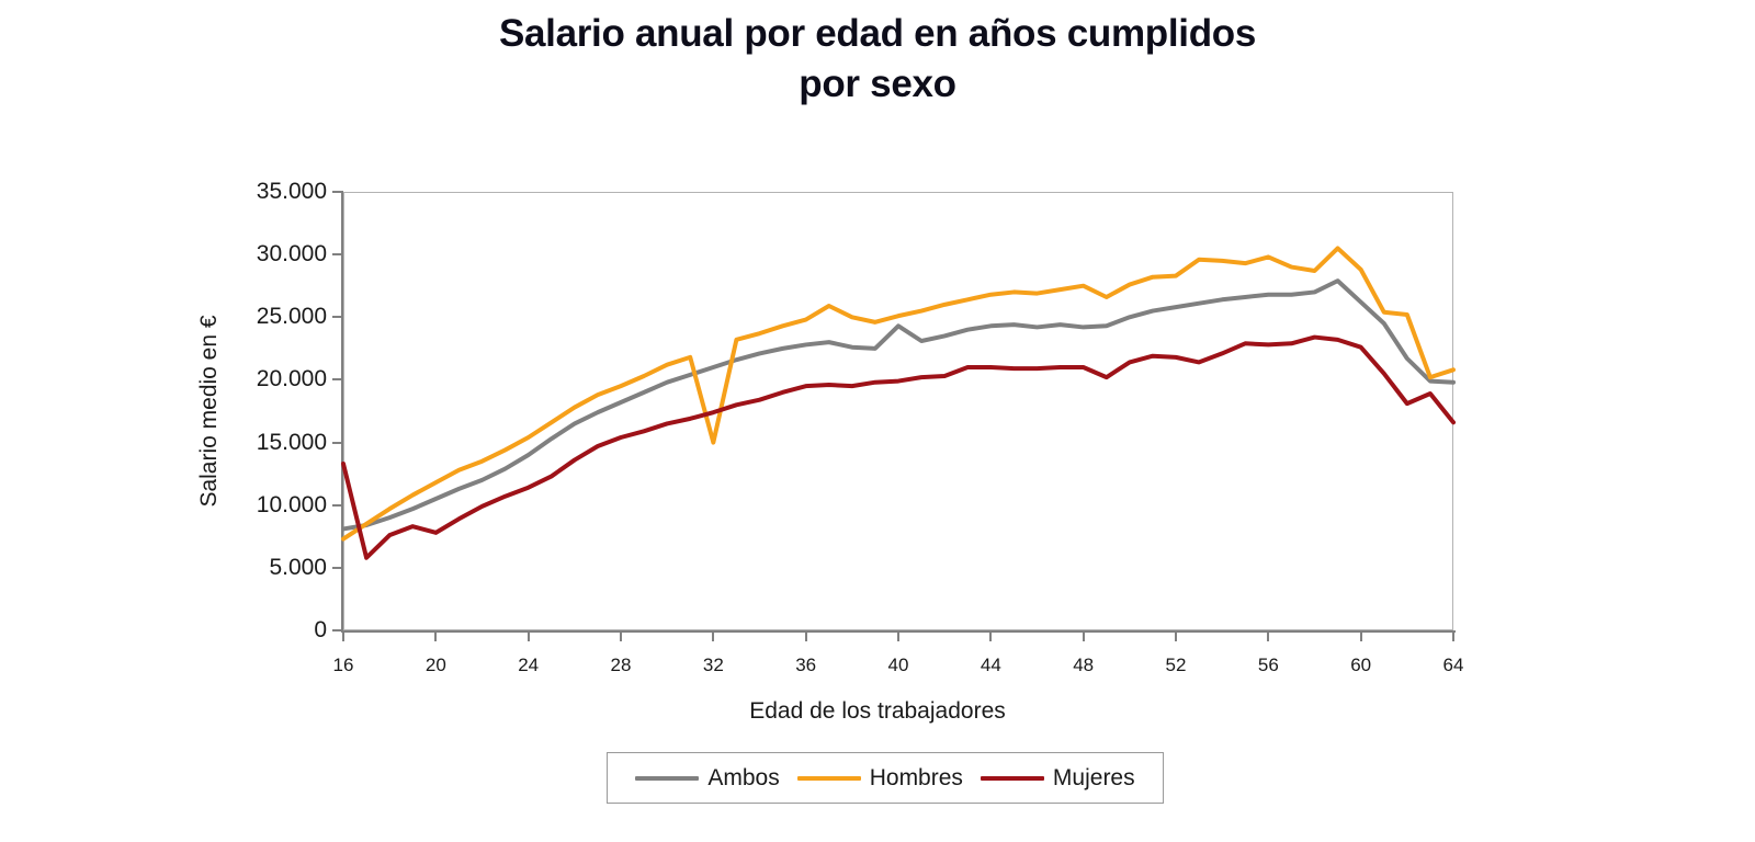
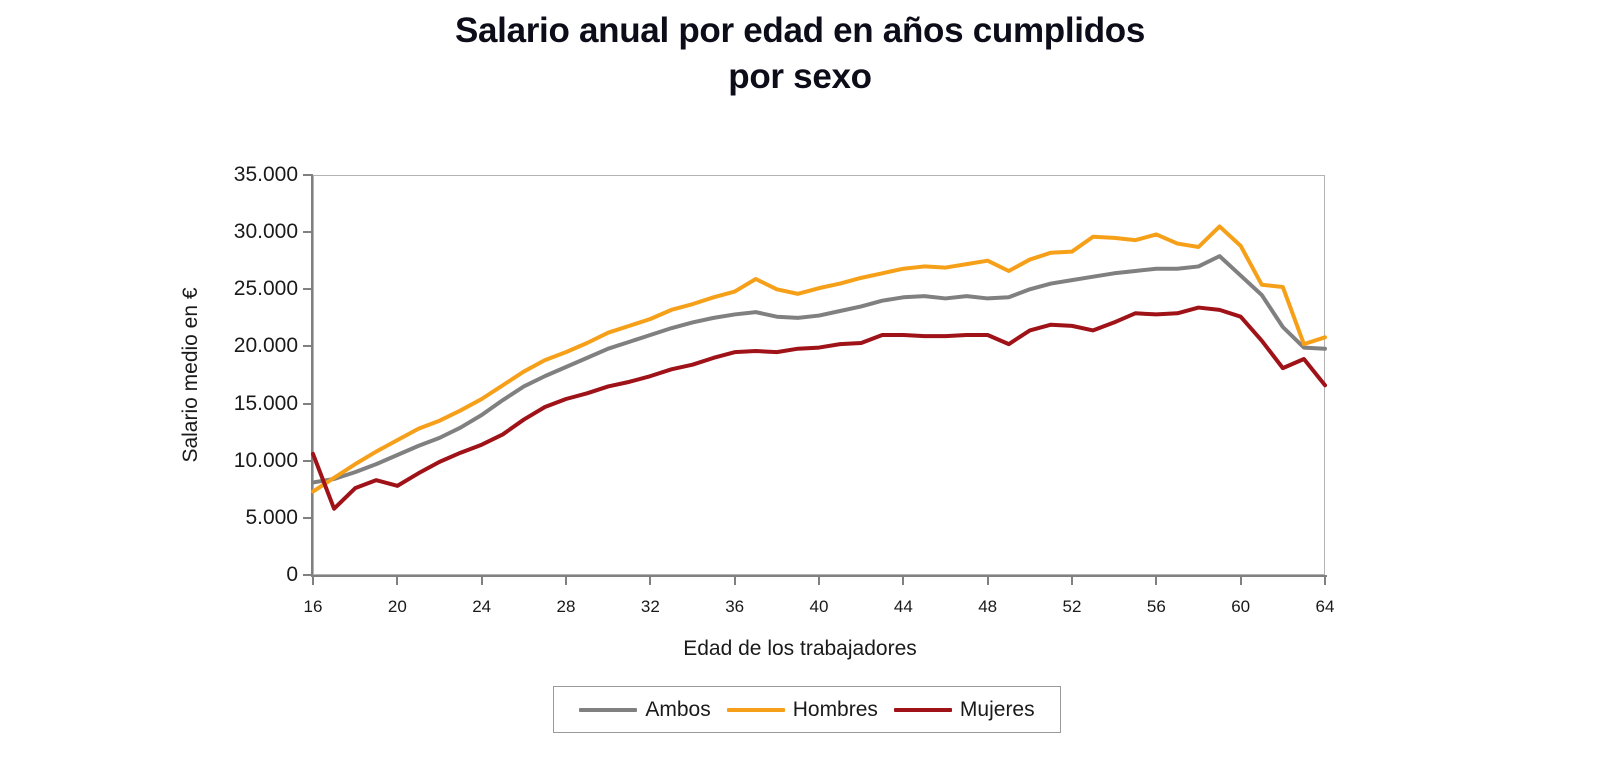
Mujeres/16: 13300 -> 10600
Hombres/32: 15000 -> 22400
Ambos/40: 24300 -> 22700
